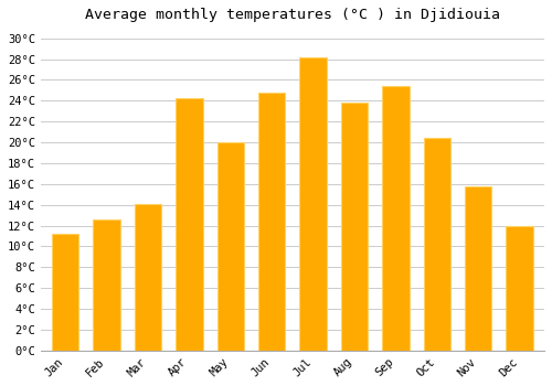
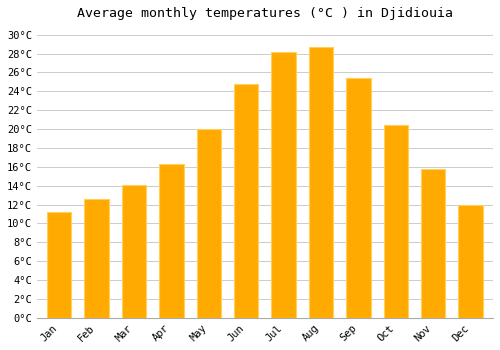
Apr: 24.2°C -> 16.3°C
Aug: 23.8°C -> 28.7°C
